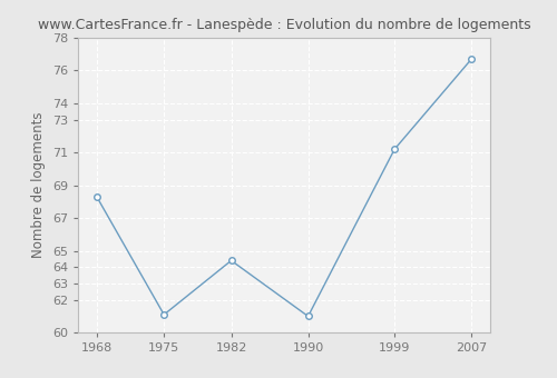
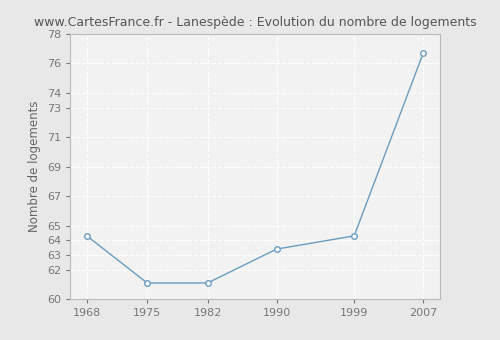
1968: 68.3 -> 64.3
1982: 64.4 -> 61.1
1990: 61.0 -> 63.4
1999: 71.2 -> 64.3
